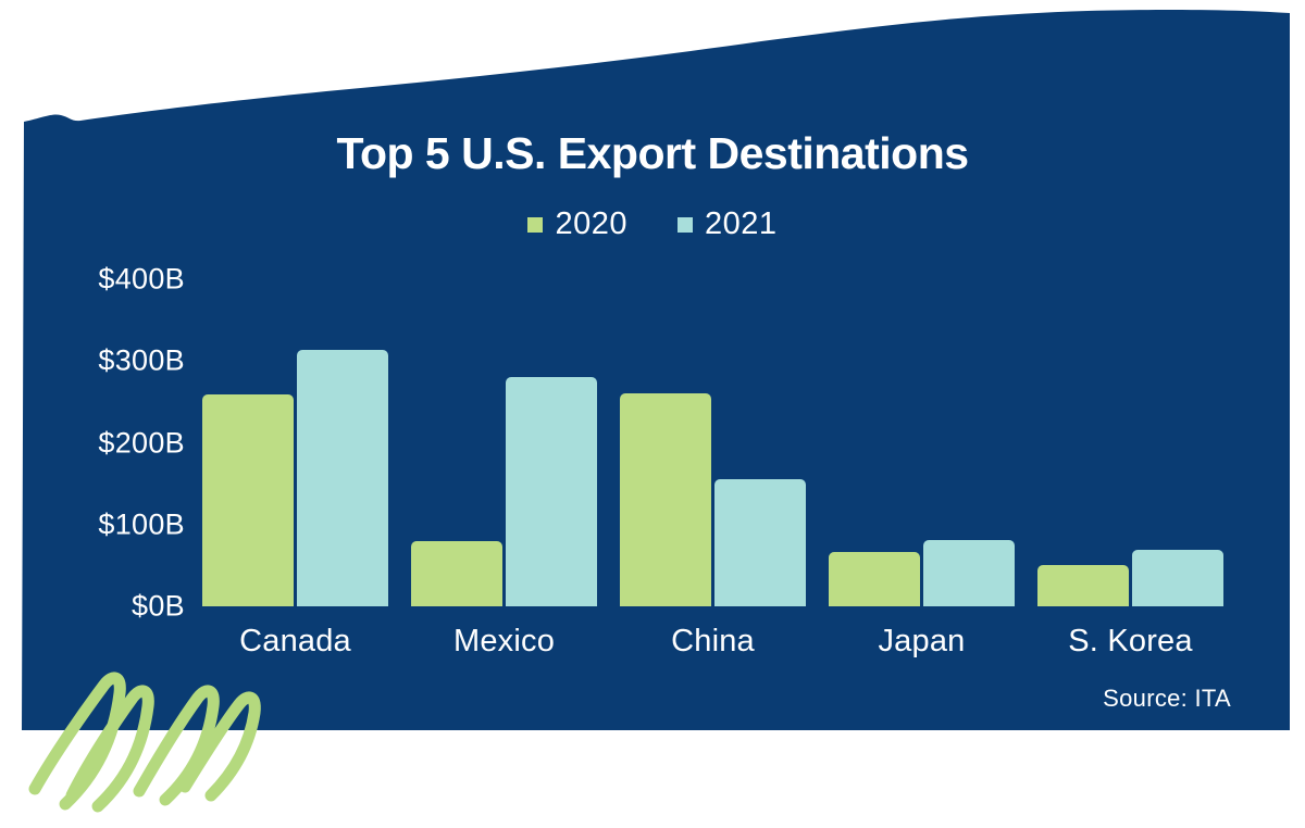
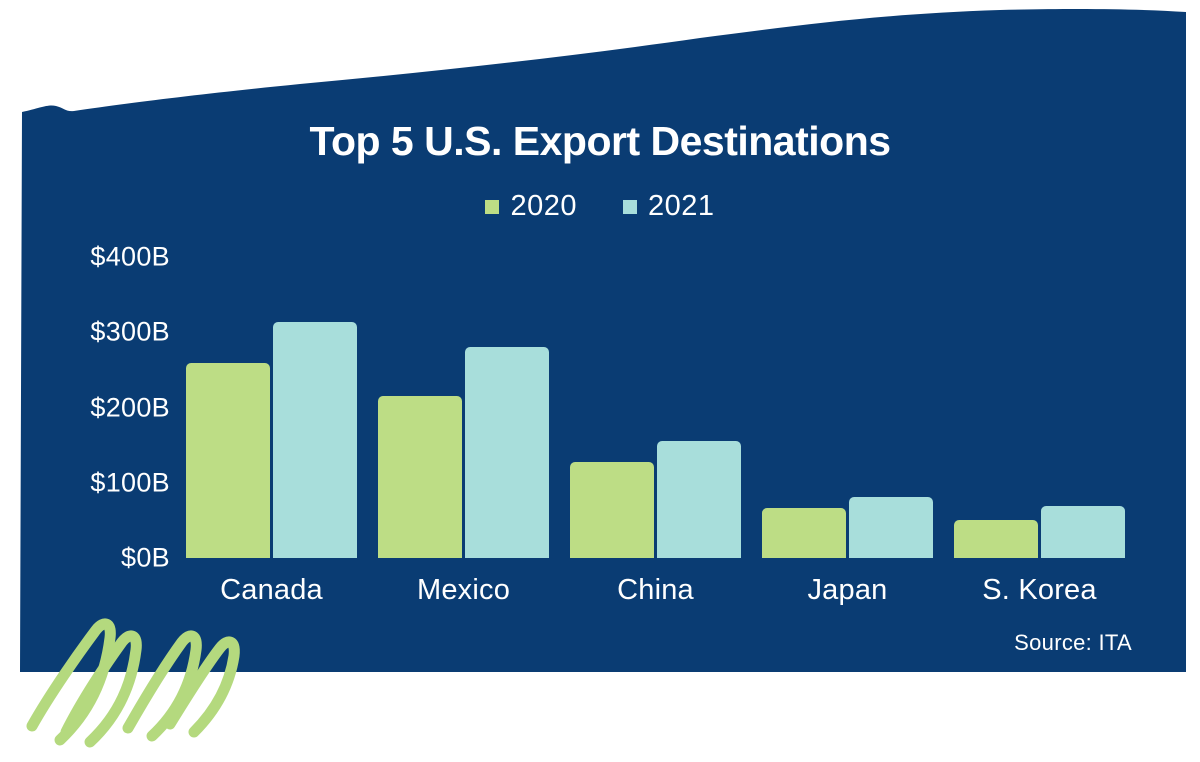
2020/Mexico: $80B -> $220B
2020/China: $260B -> $130B
